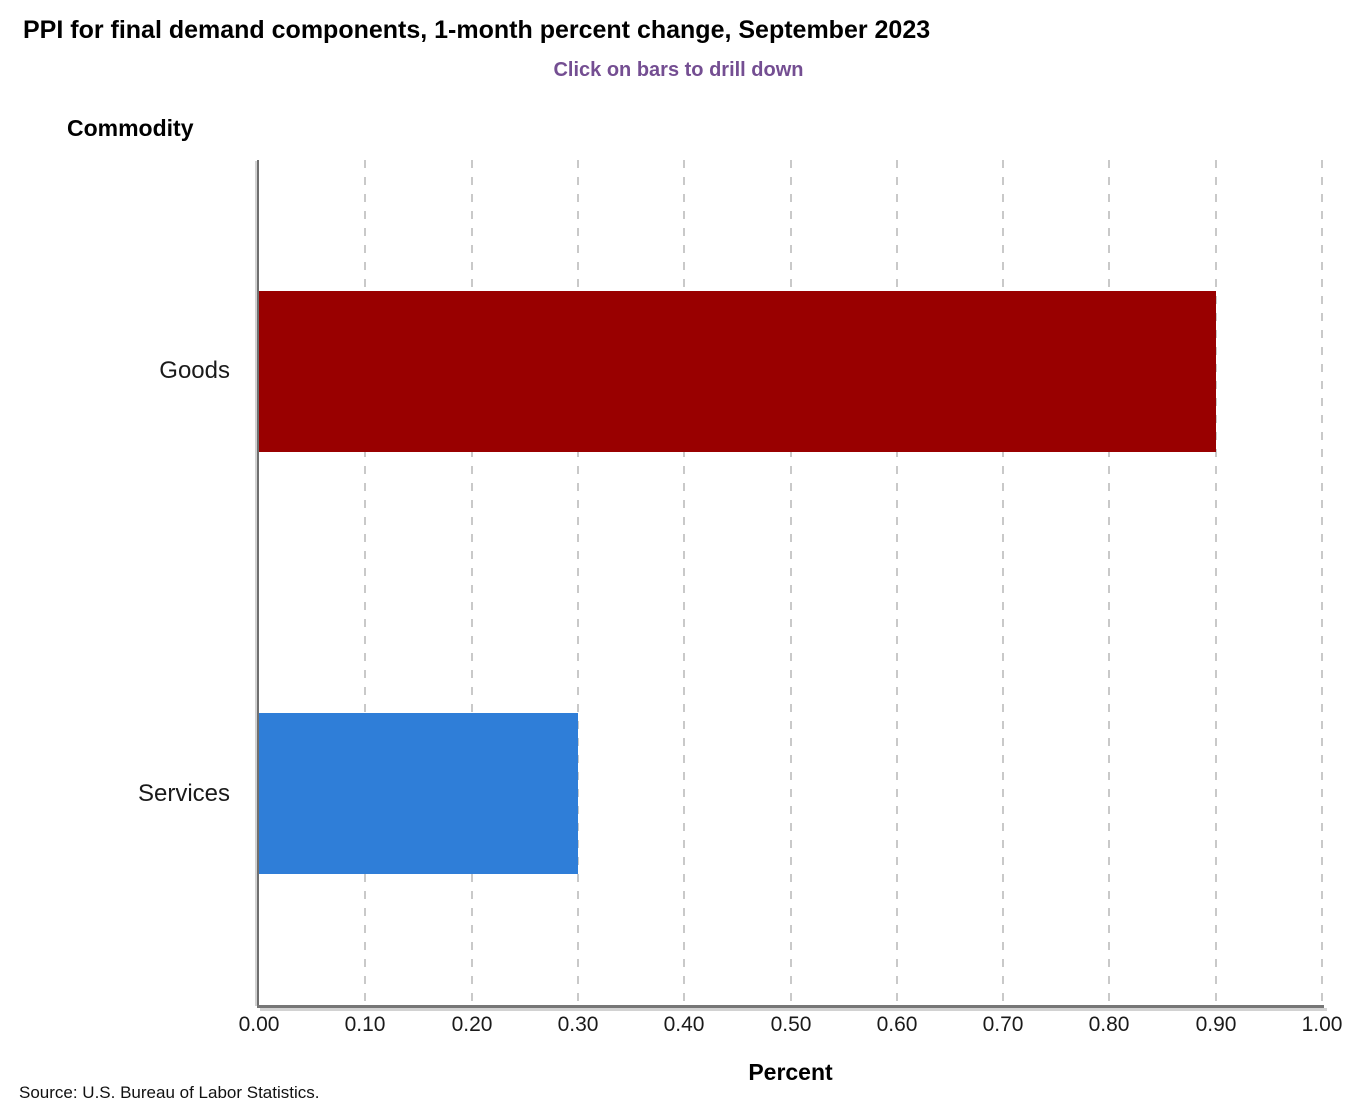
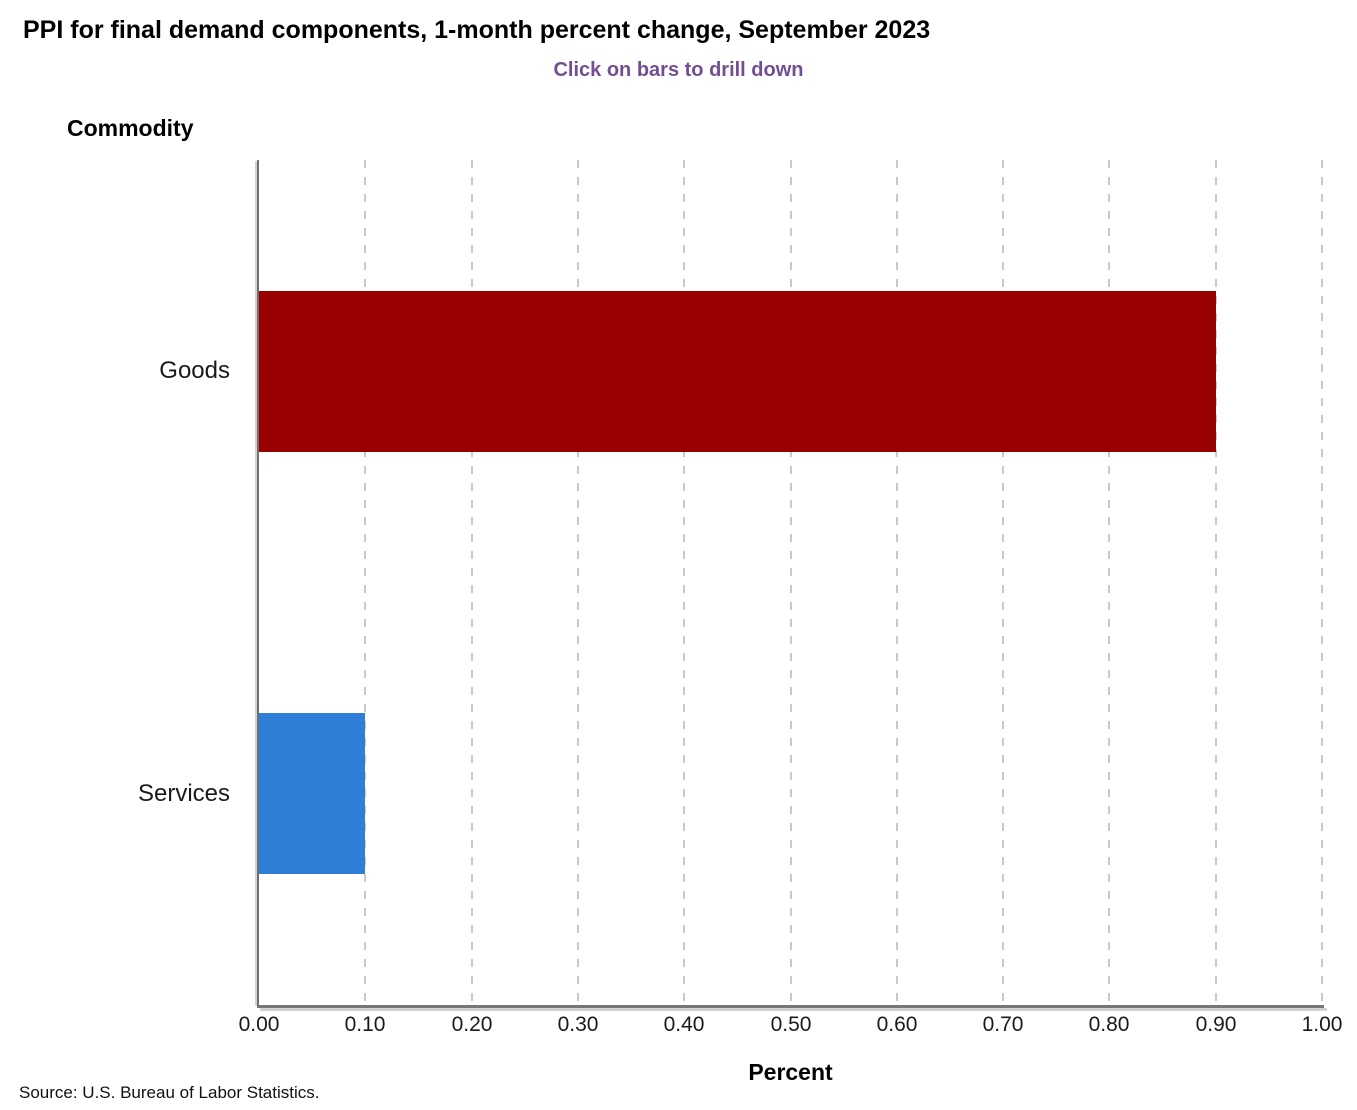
Services: 0.3 -> 0.1
